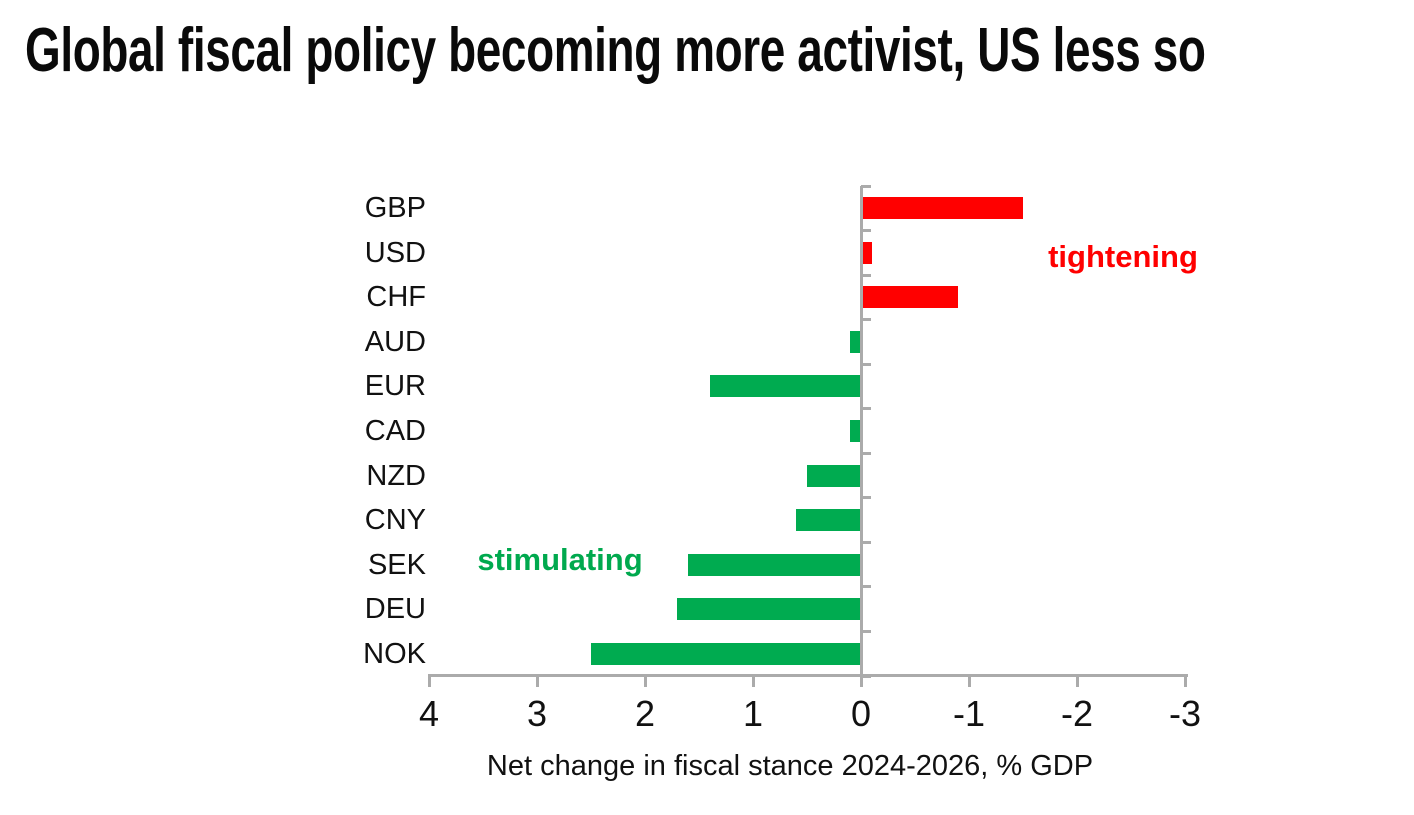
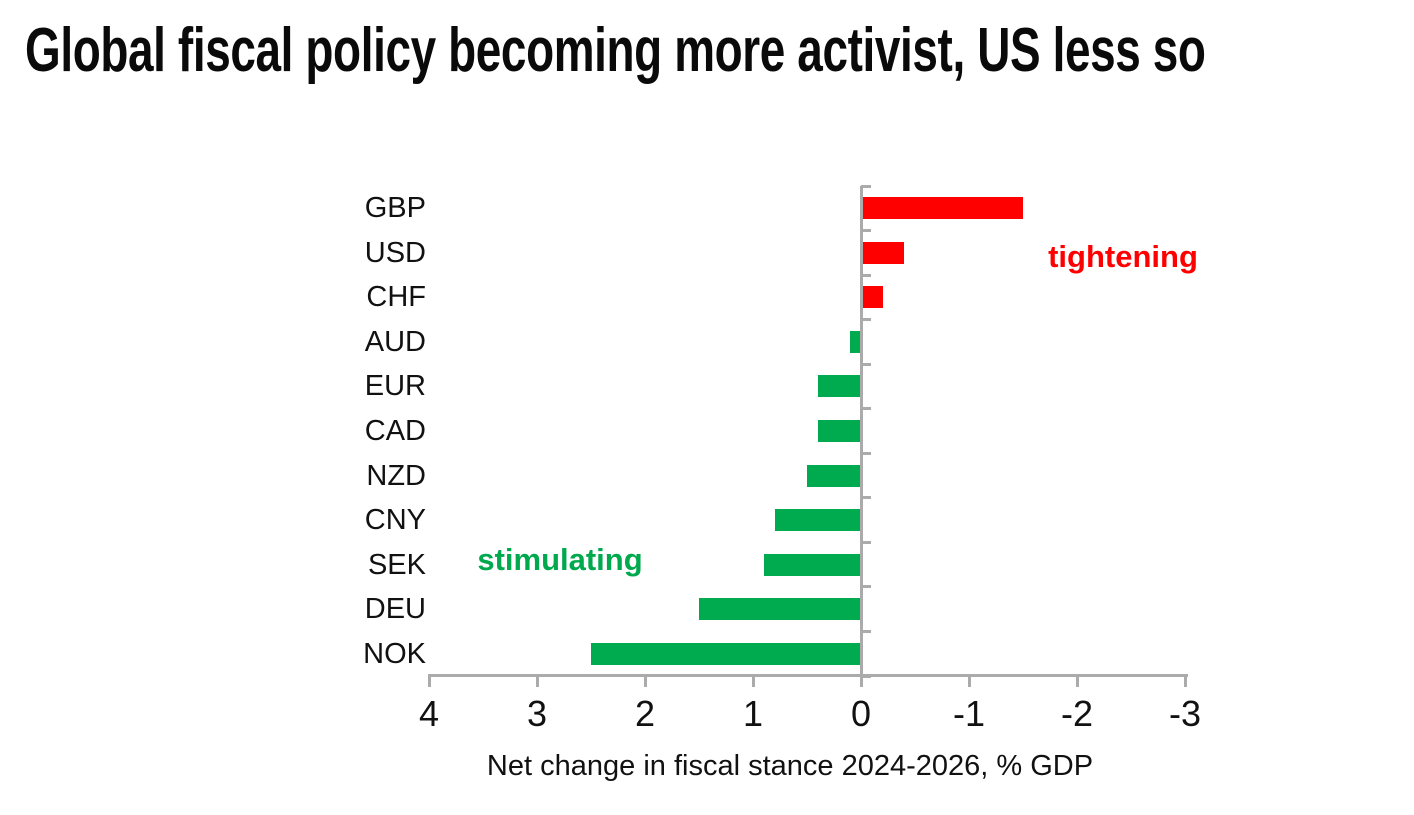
USD: -0.1 -> -0.4
CHF: -0.9 -> -0.2
EUR: 1.4 -> 0.4
CAD: 0.1 -> 0.4
CNY: 0.6 -> 0.8
SEK: 1.6 -> 0.9
DEU: 1.7 -> 1.5
